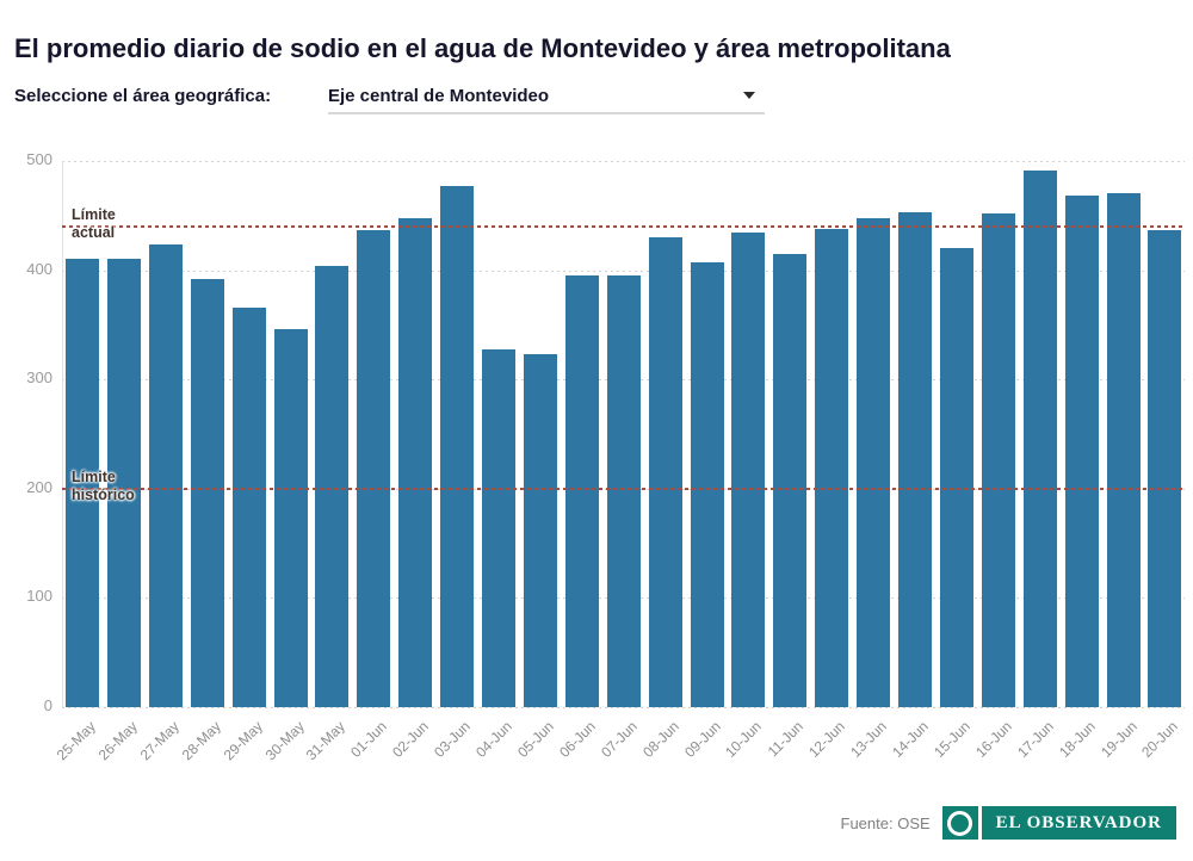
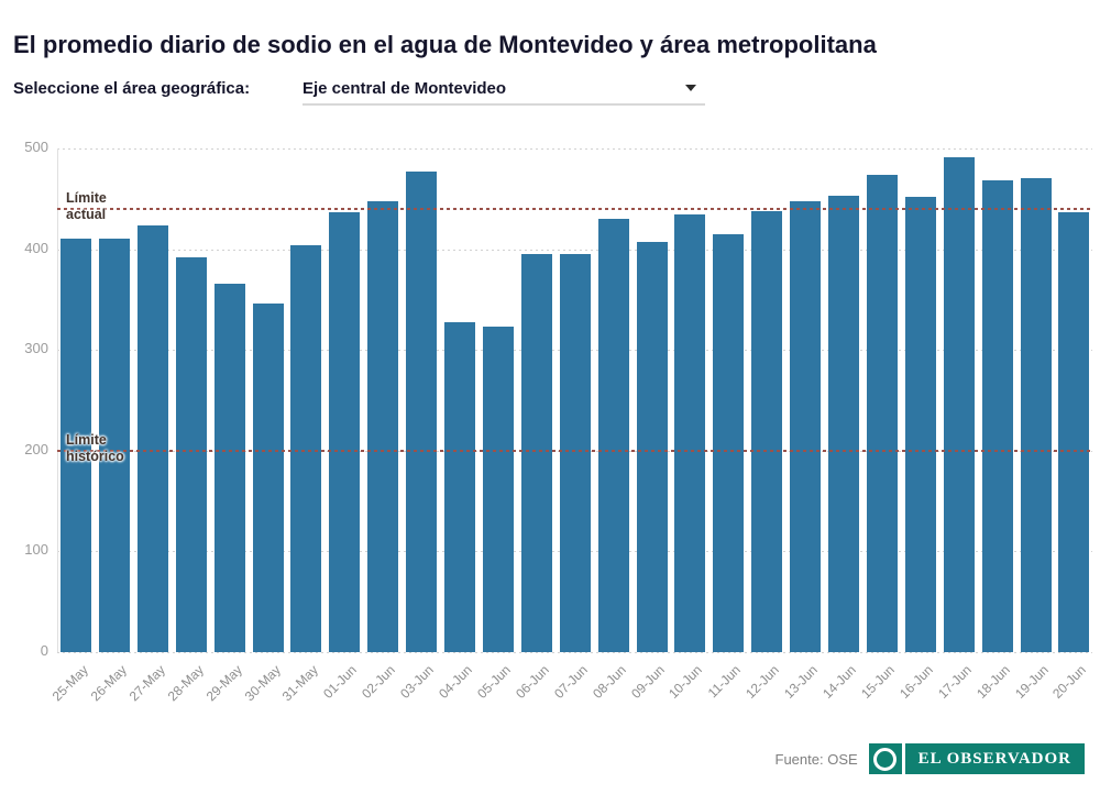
15-Jun: 420 -> 470
